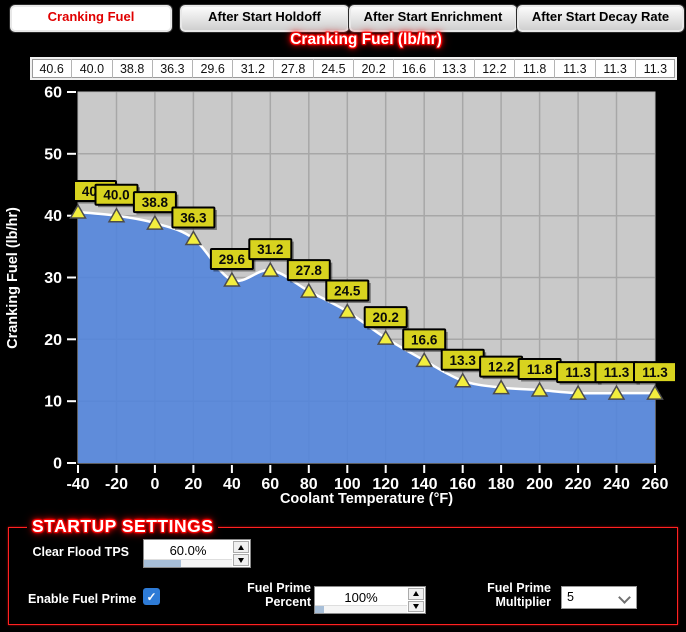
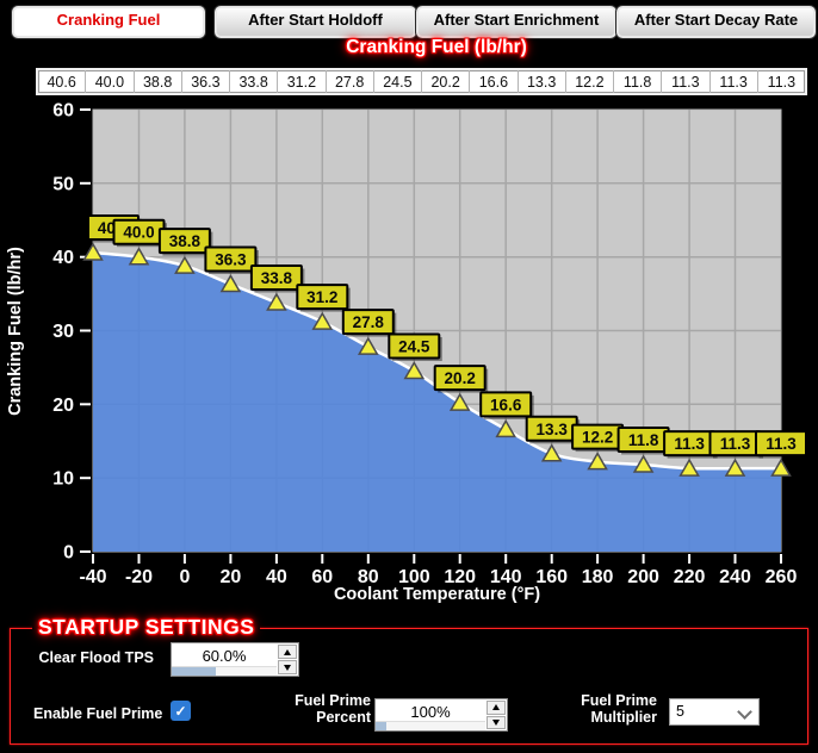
40: 29.6 -> 33.8
